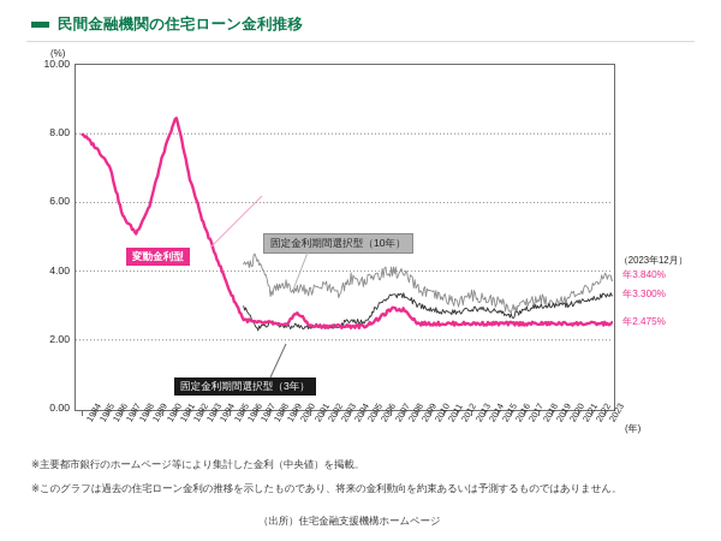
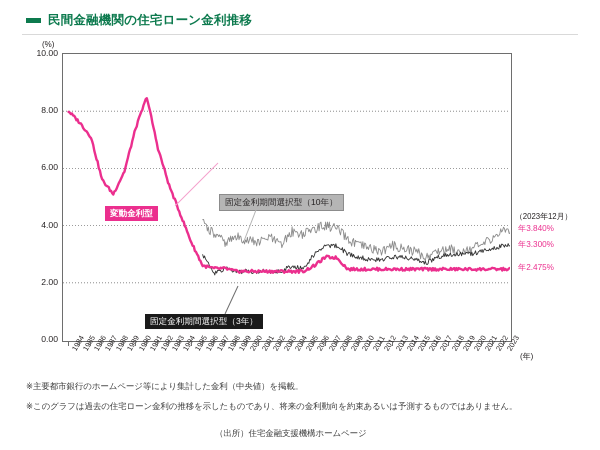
固定金利期間選択型（10年）/1997: 4.4 -> 3.7
変動金利型/2000: 2.8 -> 2.4
